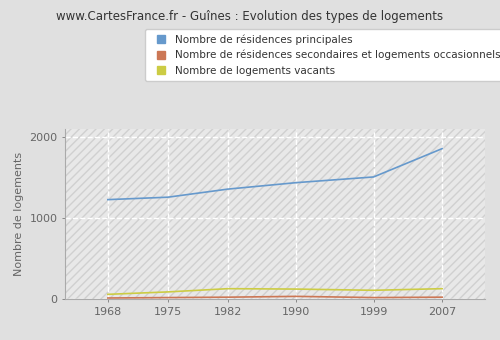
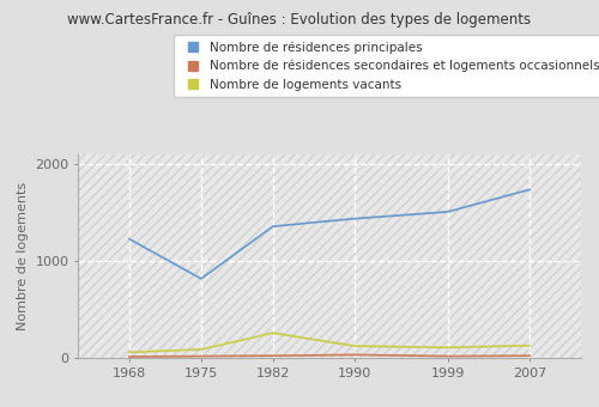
Nombre de résidences principales/1975: 1260 -> 820
Nombre de logements vacants/1982: 130 -> 260
Nombre de résidences principales/2007: 1860 -> 1740
